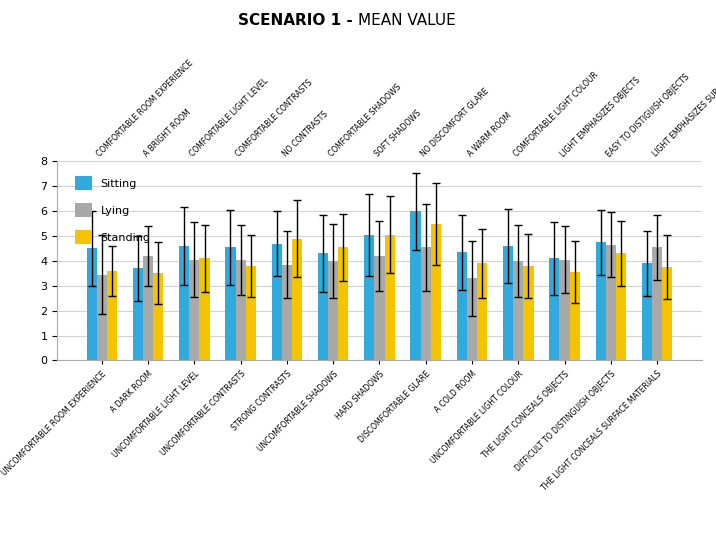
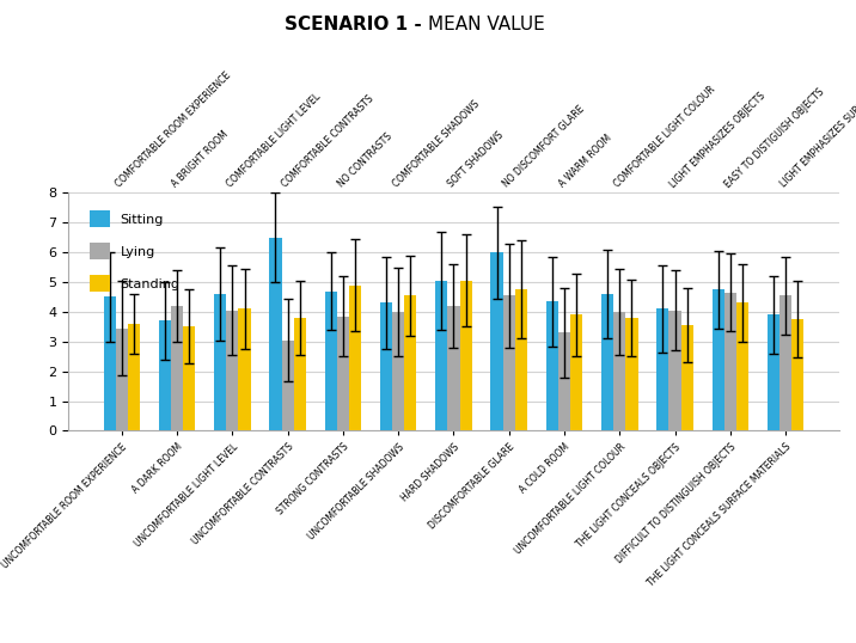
Sitting/UNCOMFORTABLE CONTRASTS: 4.55 -> 6.50
Lying/UNCOMFORTABLE CONTRASTS: 4.05 -> 3.05
Standing/DISCOMFORTABLE GLARE: 5.50 -> 4.75
